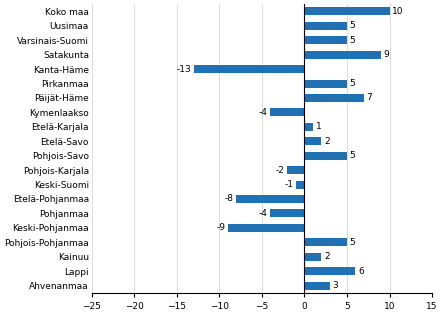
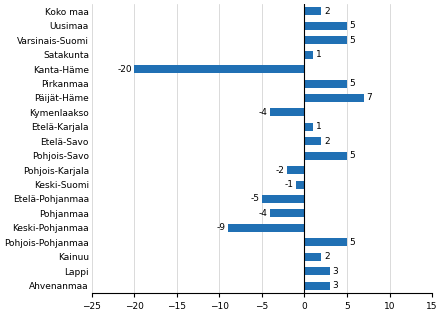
Koko maa: 10 -> 2
Satakunta: 9 -> 1
Kanta-Häme: -13 -> -20
Etelä-Pohjanmaa: -8 -> -5
Lappi: 6 -> 3
